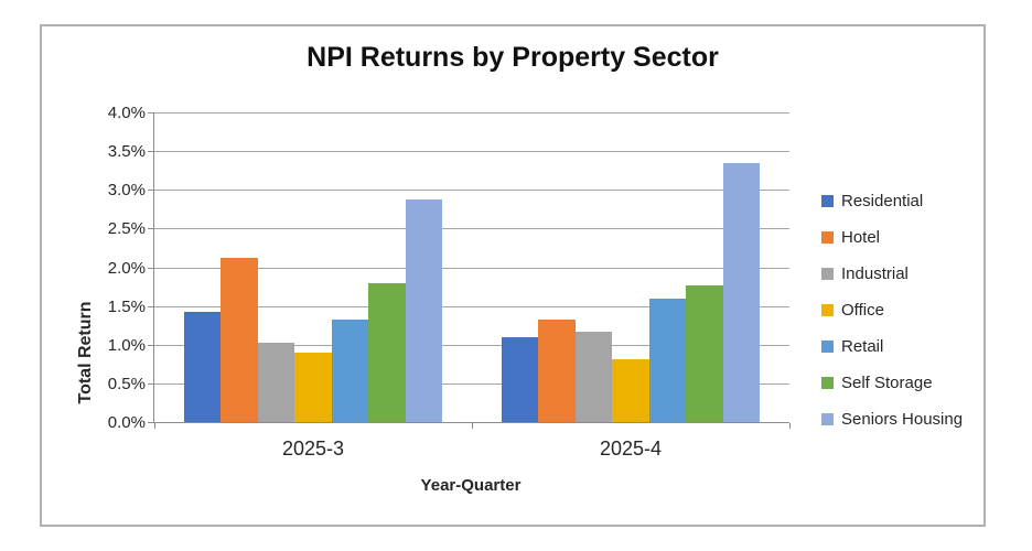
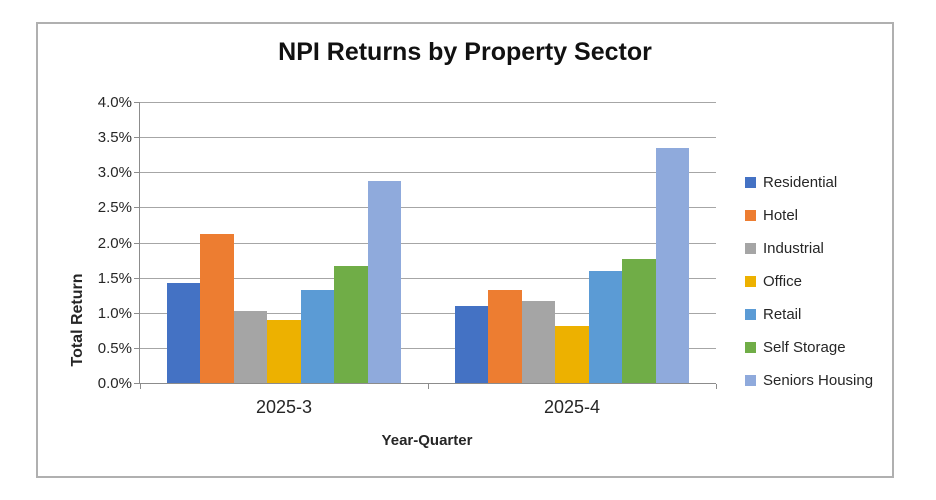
Self Storage/2025-3: 1.8% -> 1.7%
